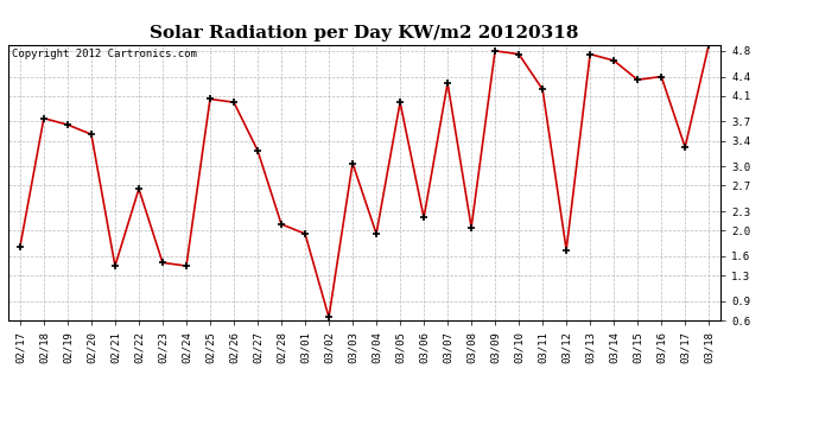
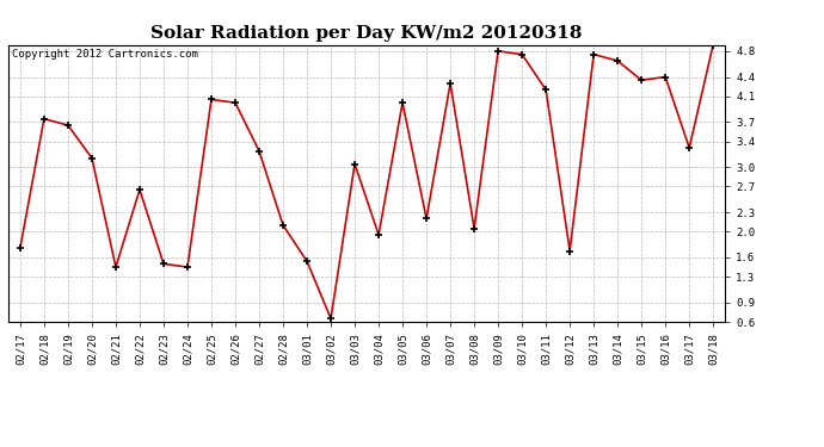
02/20: 3.50 -> 3.14
03/01: 1.95 -> 1.54
